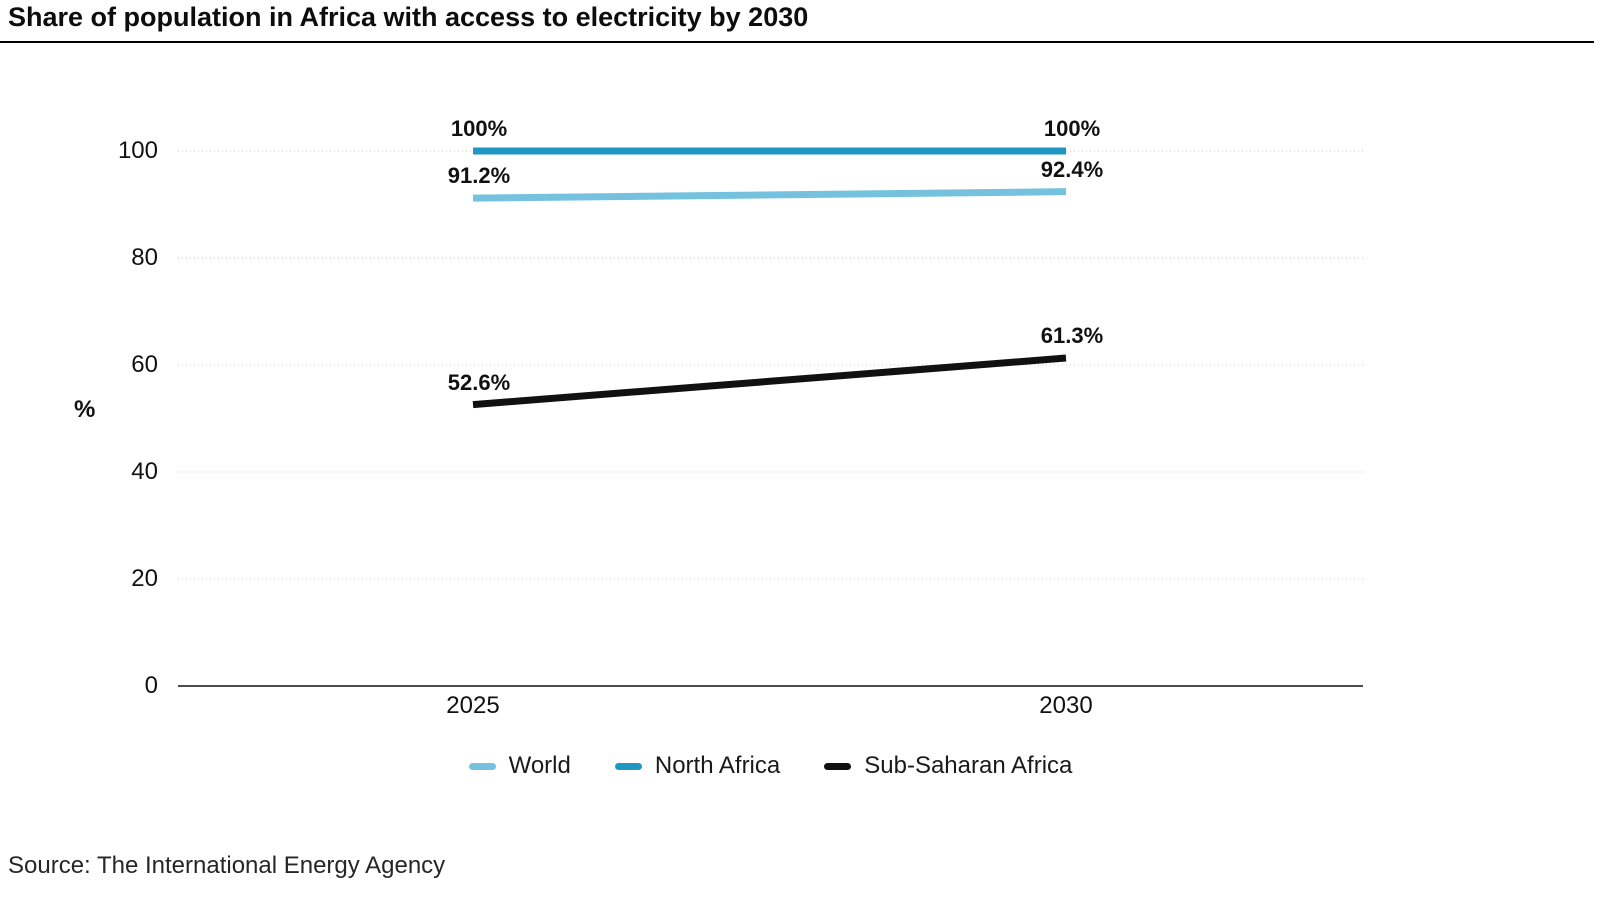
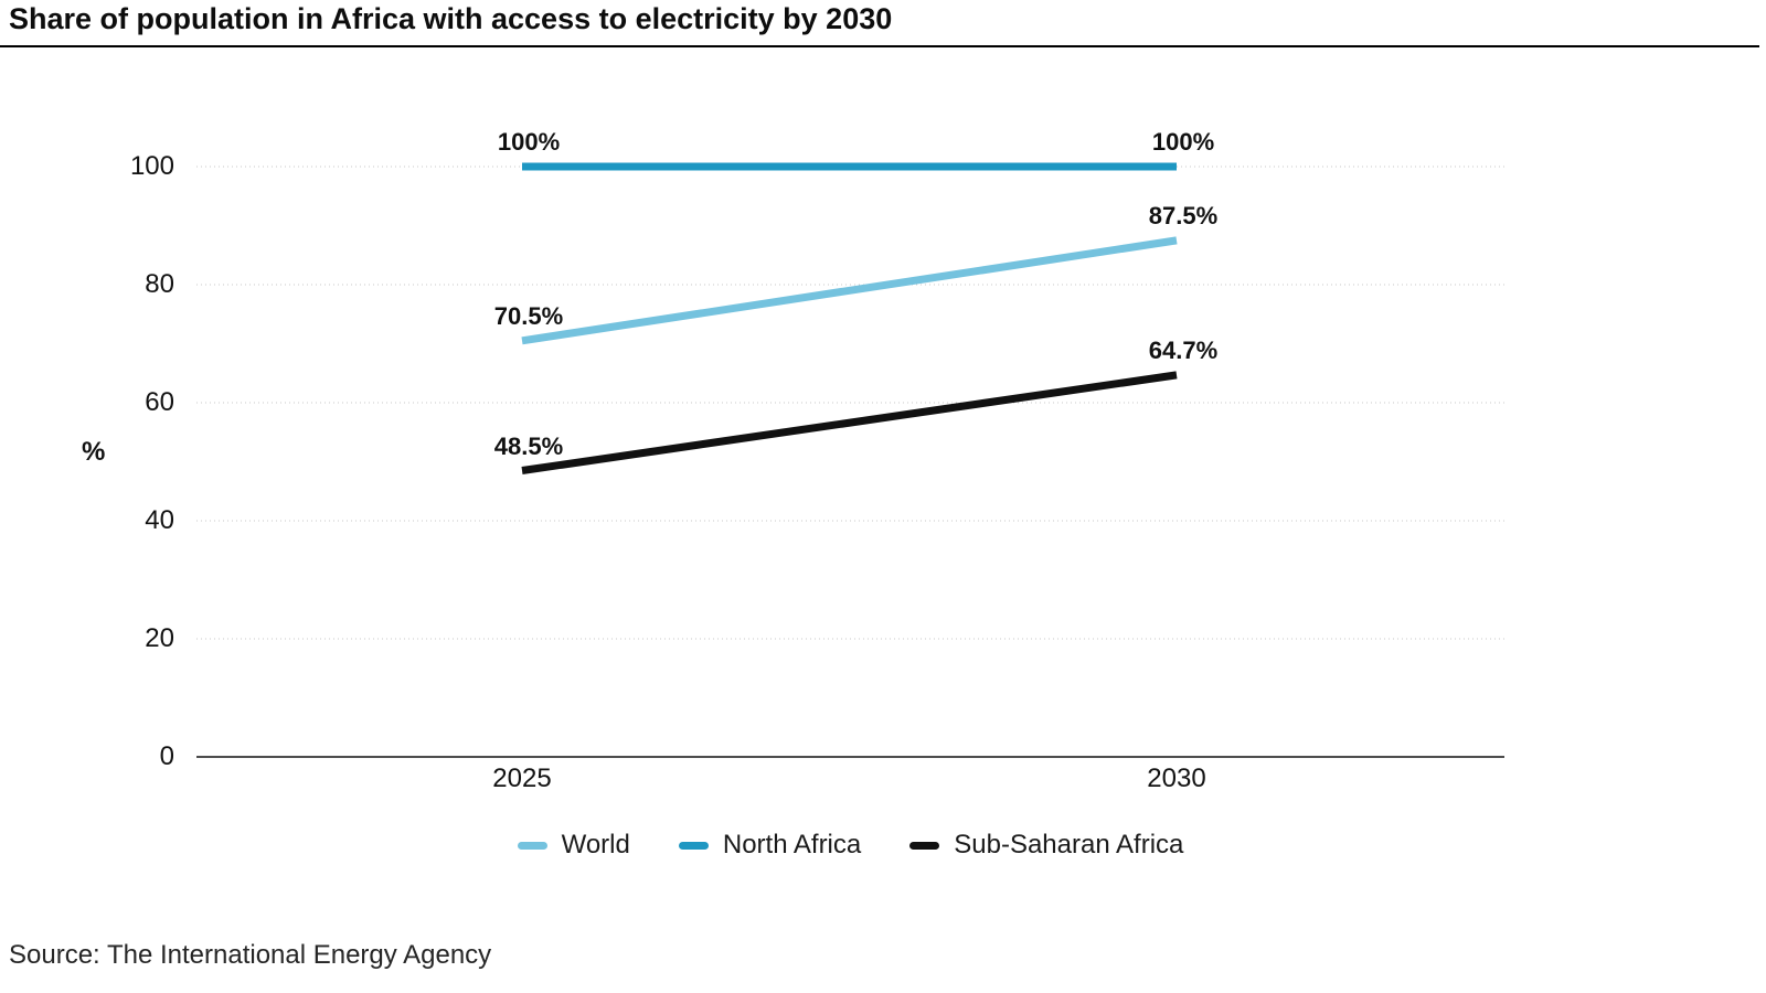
World/2025: 91.2% -> 70.5%
Sub-Saharan Africa/2025: 52.6% -> 48.5%
World/2030: 92.4% -> 87.5%
Sub-Saharan Africa/2030: 61.3% -> 64.7%
